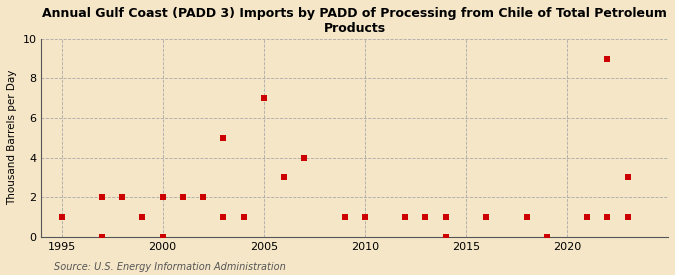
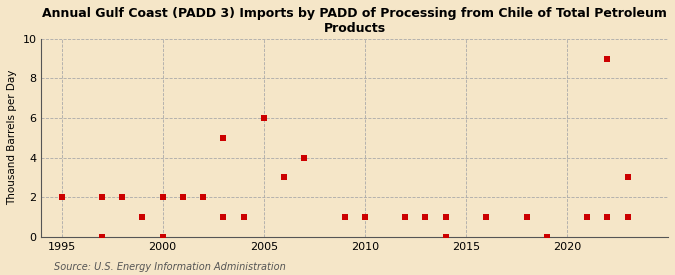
1995: 1 -> 2
2005: 7 -> 6
